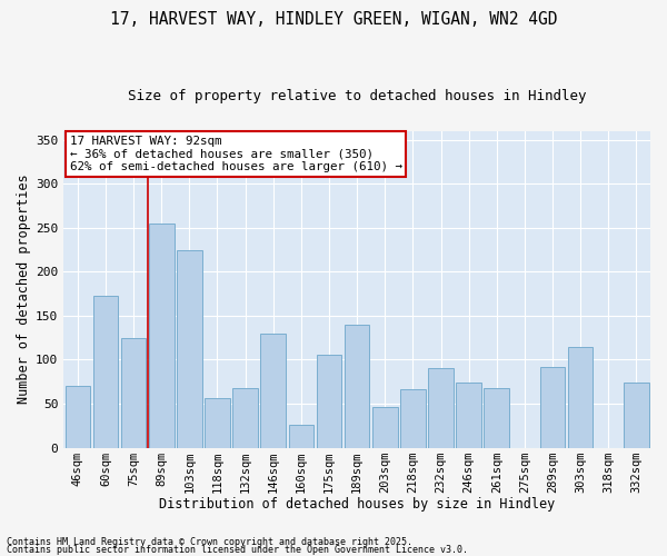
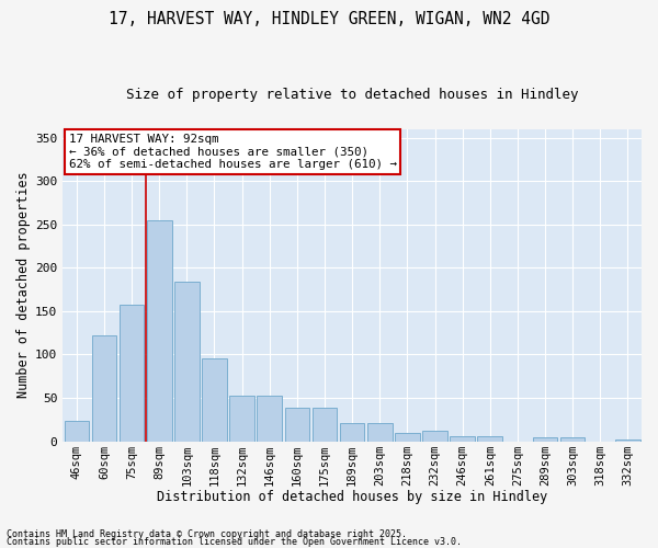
46sqm: 70 -> 23
60sqm: 172 -> 122
75sqm: 124 -> 157
103sqm: 224 -> 184
118sqm: 56 -> 95
132sqm: 68 -> 53
146sqm: 130 -> 53
160sqm: 26 -> 38
175sqm: 106 -> 38
189sqm: 140 -> 21
203sqm: 46 -> 21
218sqm: 66 -> 10
232sqm: 90 -> 12
246sqm: 74 -> 6
261sqm: 68 -> 6
289sqm: 92 -> 5
303sqm: 114 -> 5
332sqm: 74 -> 2
